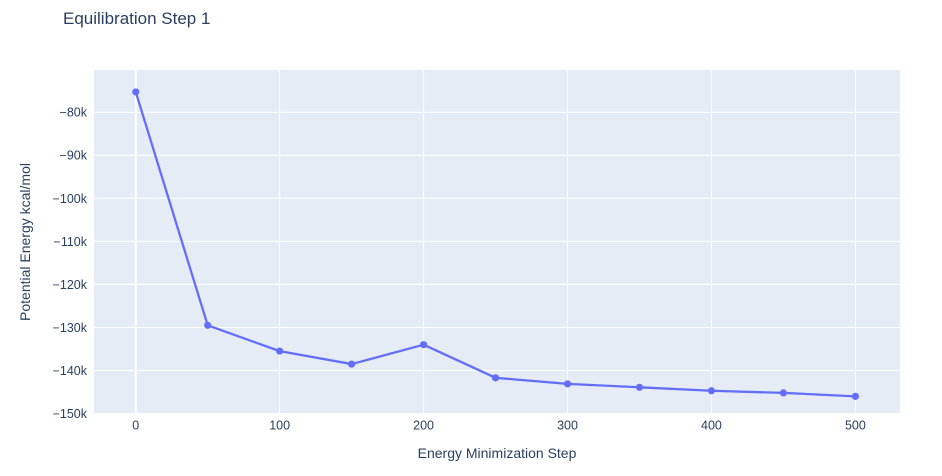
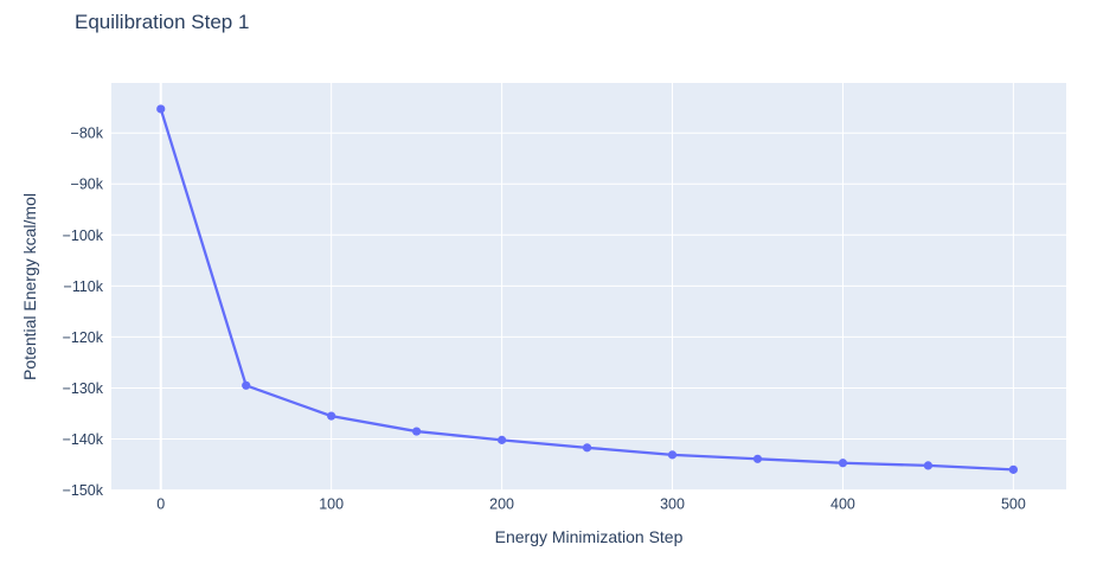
200: -134k -> -140k
